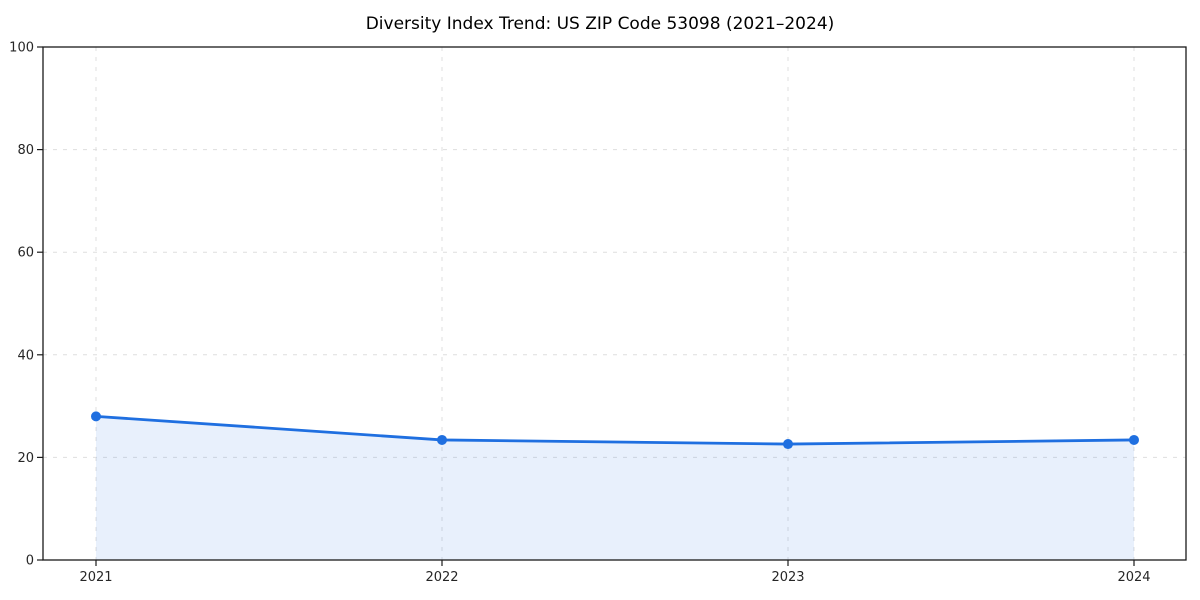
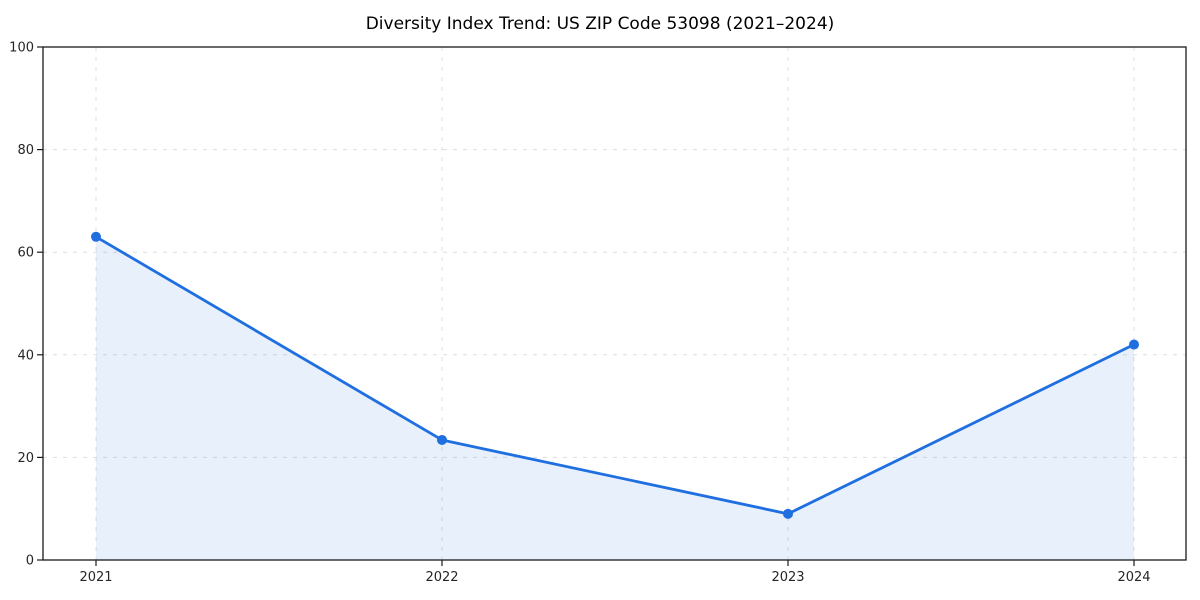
2021: 28 -> 63
2023: 23 -> 9
2024: 23 -> 42
